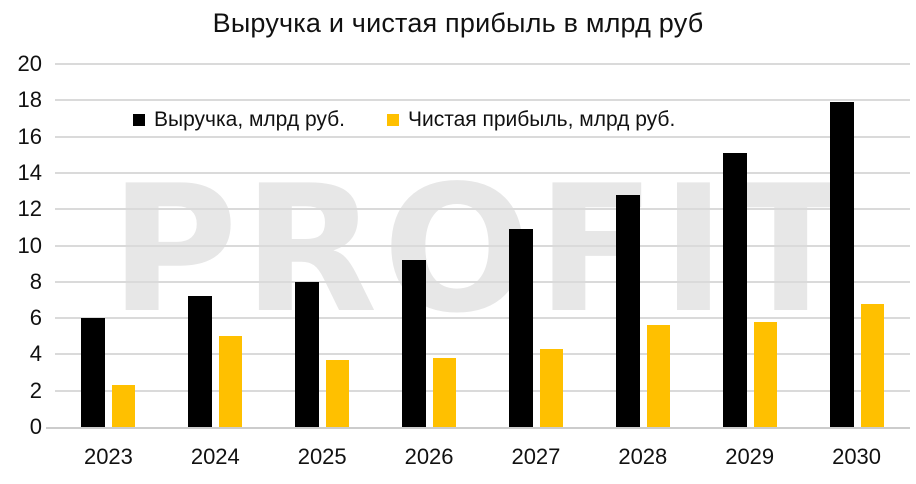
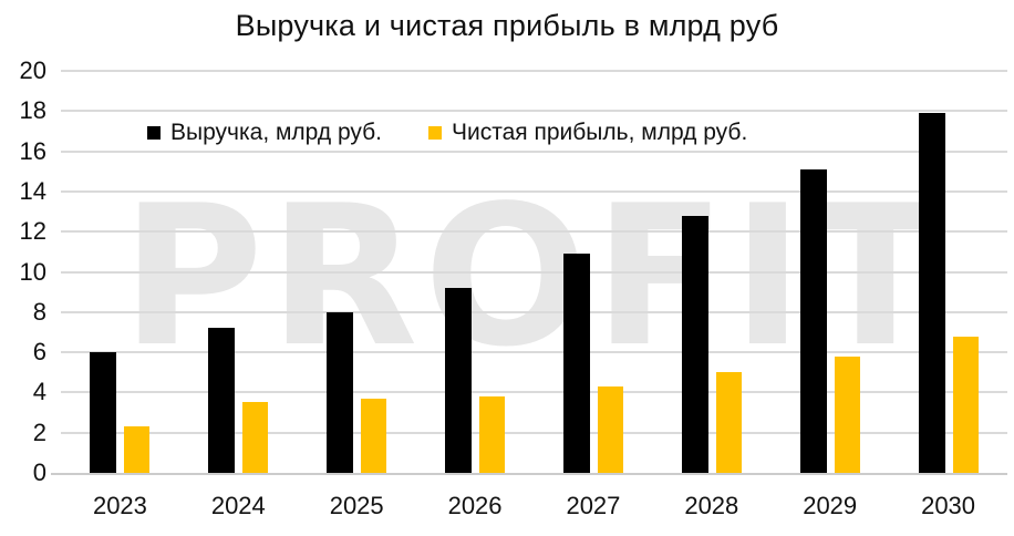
Чистая прибыль, млрд руб./2024: 5.0 -> 3.5
Чистая прибыль, млрд руб./2028: 5.6 -> 5.0
